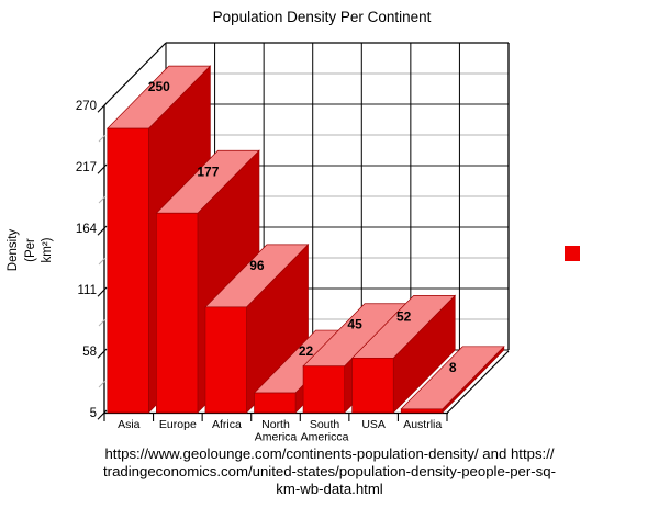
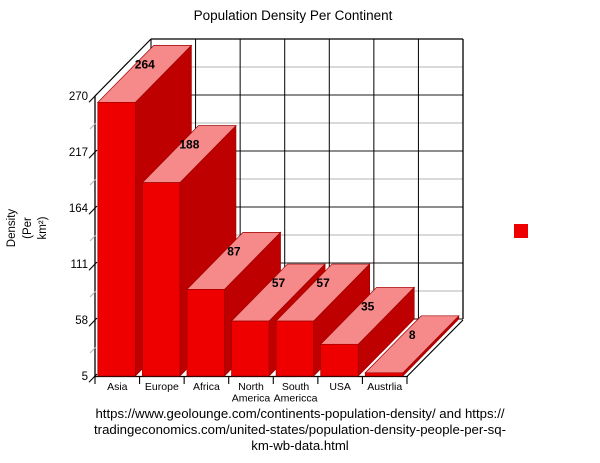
Asia: 250 -> 264
Europe: 177 -> 188
Africa: 96 -> 87
North America: 22 -> 57
South Americca: 45 -> 57
USA: 52 -> 35
